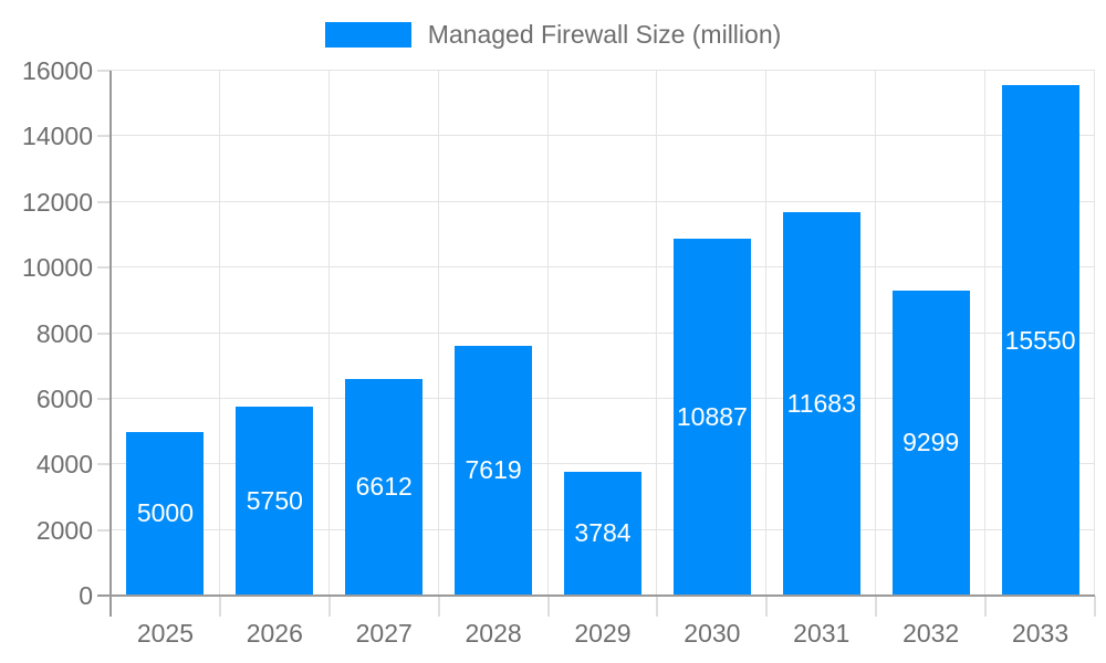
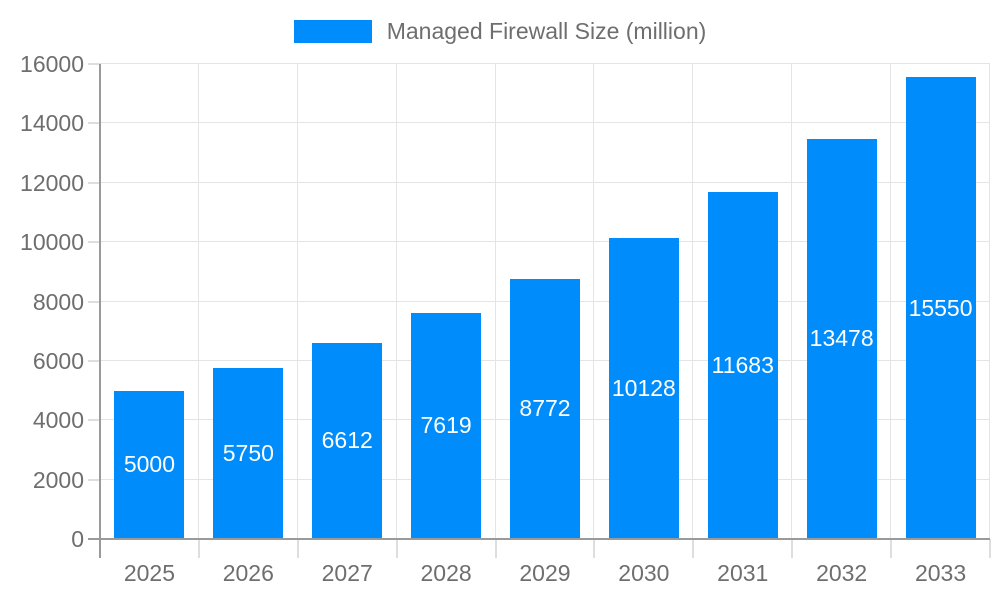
2029: 3784 -> 8772
2030: 10887 -> 10128
2032: 9299 -> 13478
